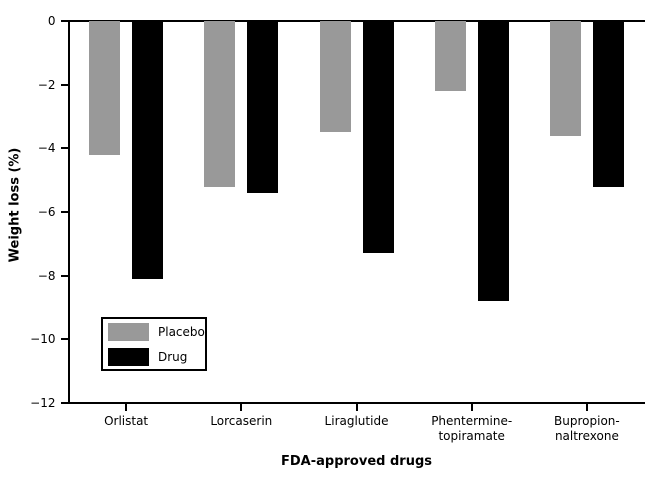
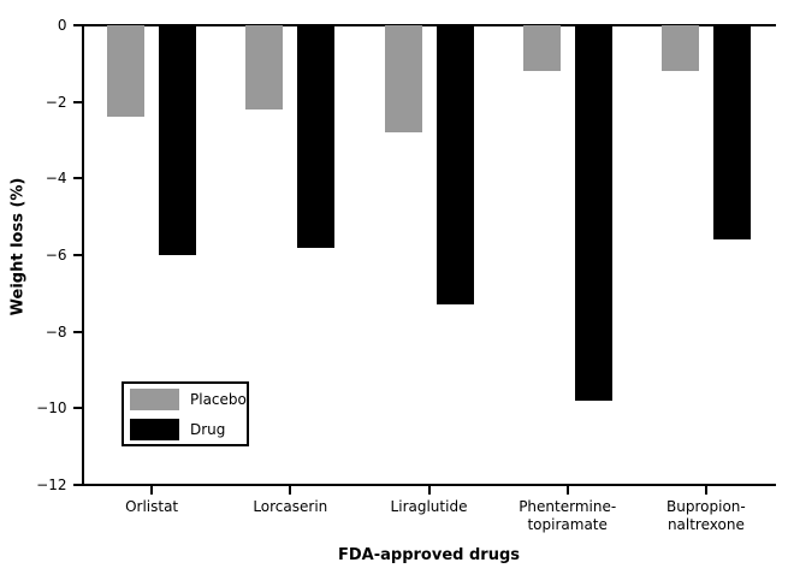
Placebo/Orlistat: -4.2 -> -2.4
Drug/Orlistat: -8.1 -> -6.0
Placebo/Lorcaserin: -5.2 -> -2.2
Drug/Lorcaserin: -5.4 -> -5.8
Placebo/Liraglutide: -3.5 -> -2.8
Placebo/Phentermine-topiramate: -2.2 -> -1.2
Drug/Phentermine-topiramate: -8.8 -> -9.8
Placebo/Bupropion-naltrexone: -3.6 -> -1.2
Drug/Bupropion-naltrexone: -5.2 -> -5.6
